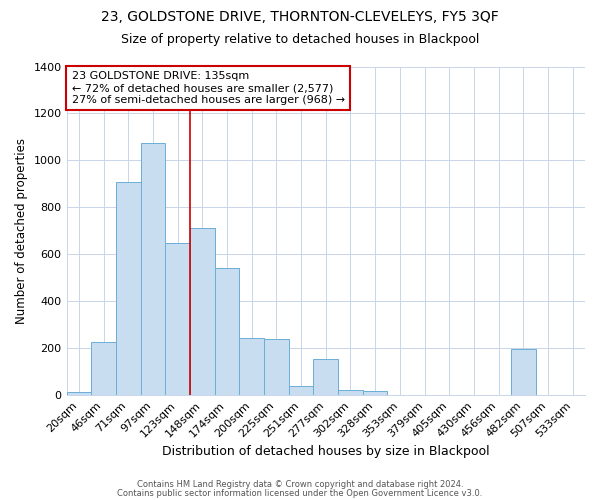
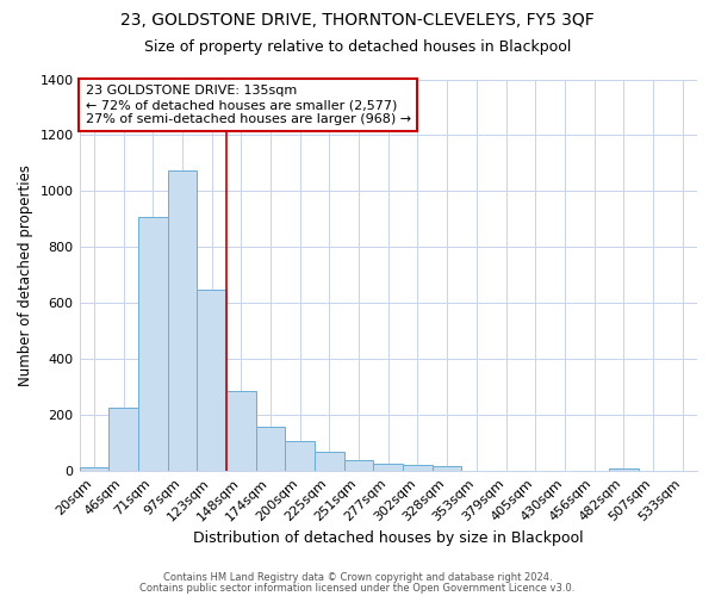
148sqm: 710 -> 285
174sqm: 540 -> 160
200sqm: 245 -> 105
225sqm: 240 -> 70
277sqm: 155 -> 28
482sqm: 195 -> 8
